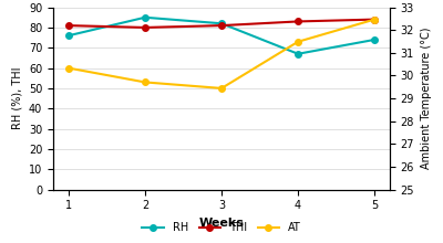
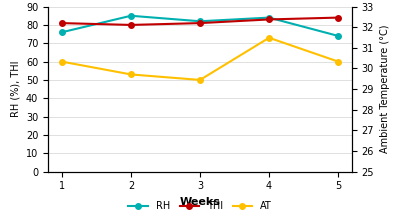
RH/4: 67 -> 84
AT/5: 84 -> 60
